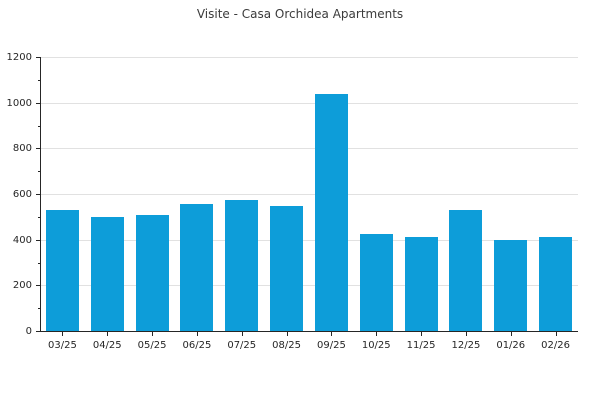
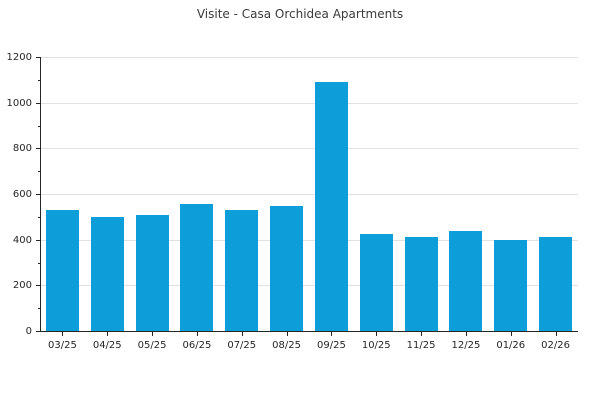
07/25: 580 -> 530
09/25: 1040 -> 1090
12/25: 530 -> 440
